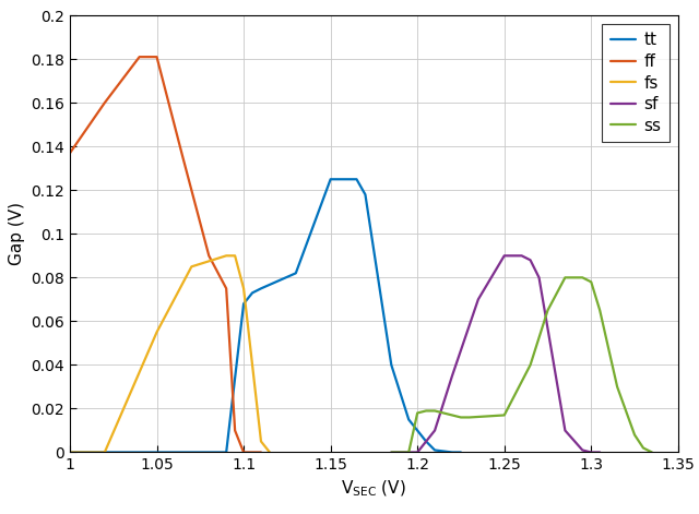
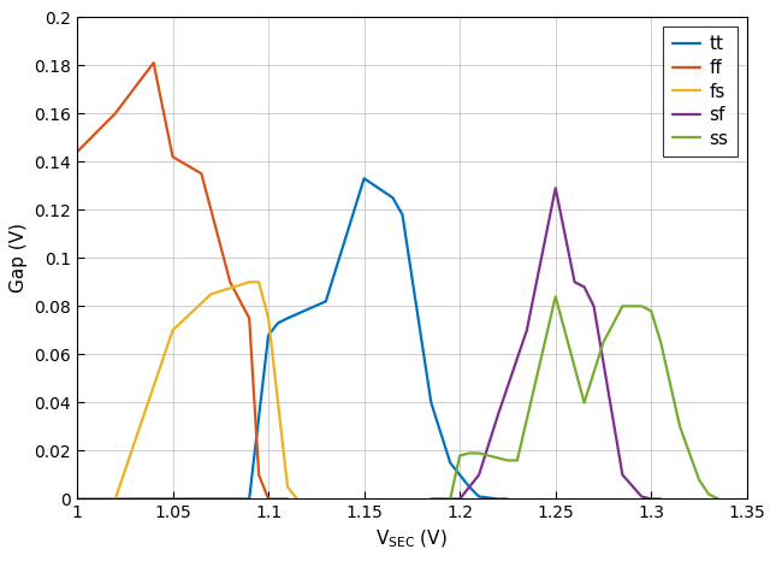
ff/1: 0.137 -> 0.144
ff/1.05: 0.181 -> 0.142
fs/1.05: 0.055 -> 0.070
tt/1.15: 0.125 -> 0.133
sf/1.25: 0.090 -> 0.129
ss/1.25: 0.017 -> 0.084
